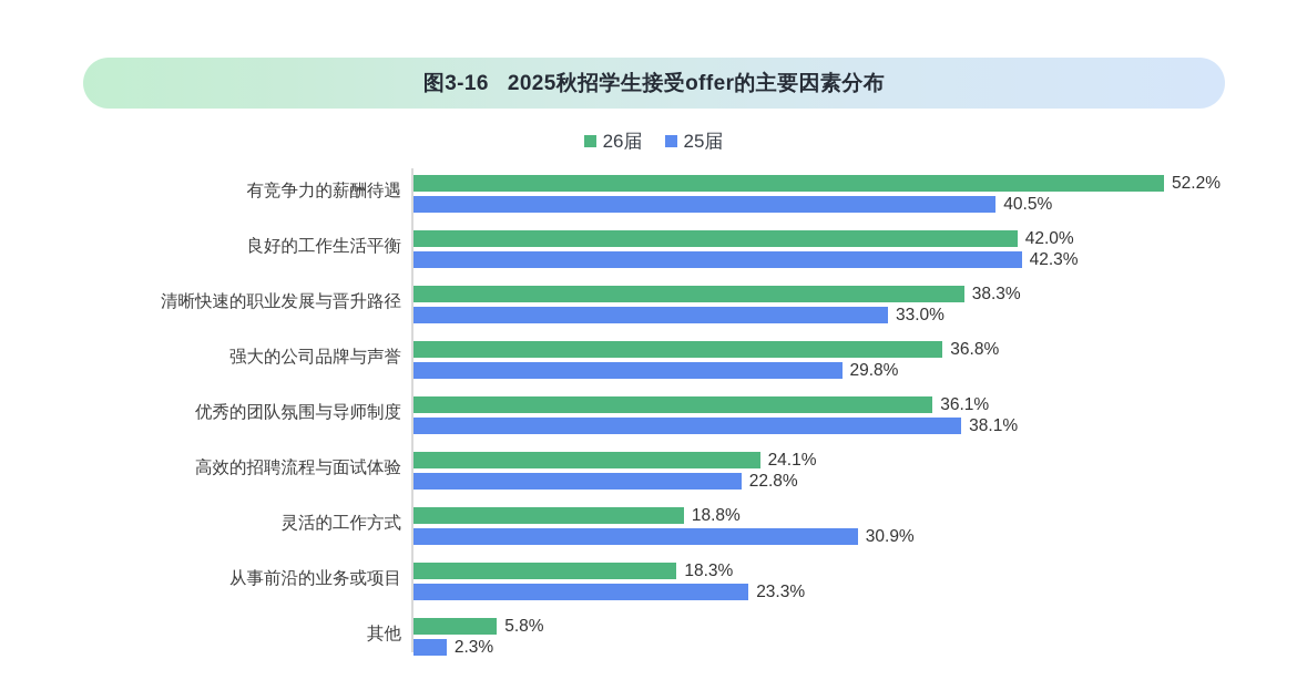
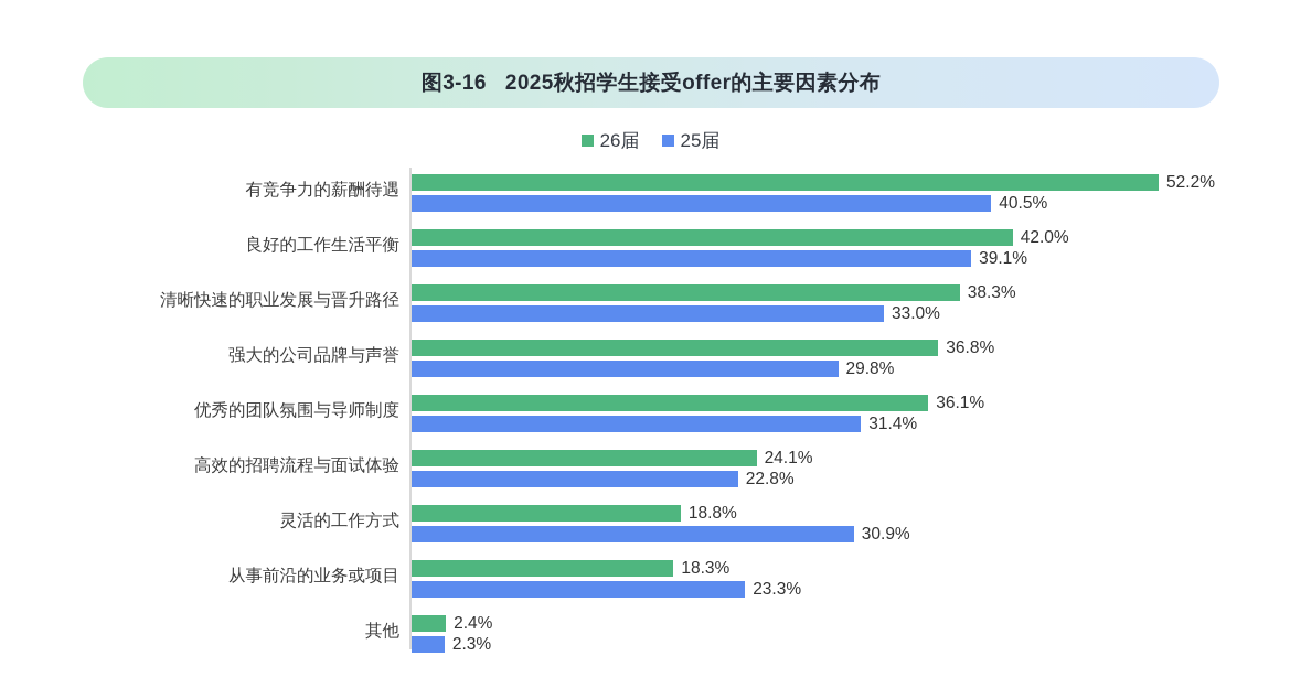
25届/良好的工作生活平衡: 42.3% -> 39.1%
25届/优秀的团队氛围与导师制度: 38.1% -> 31.4%
26届/其他: 5.8% -> 2.4%
